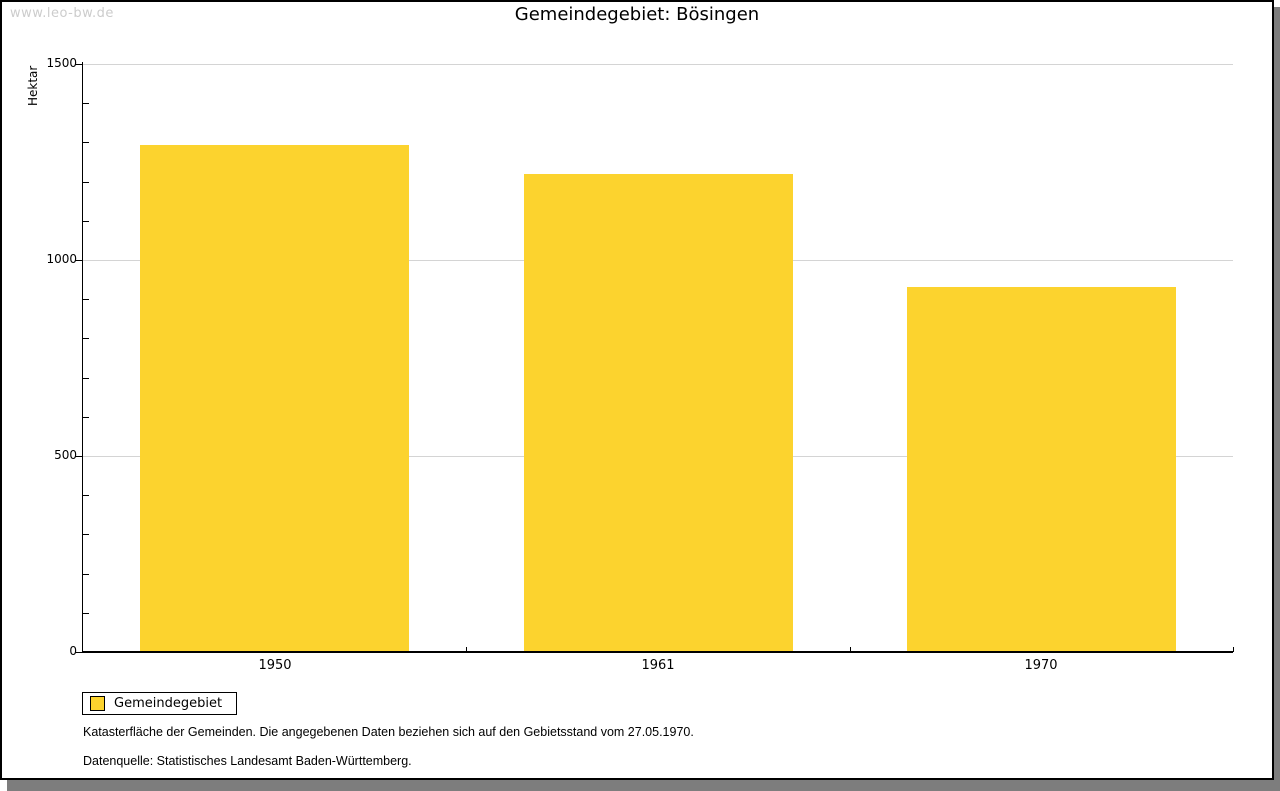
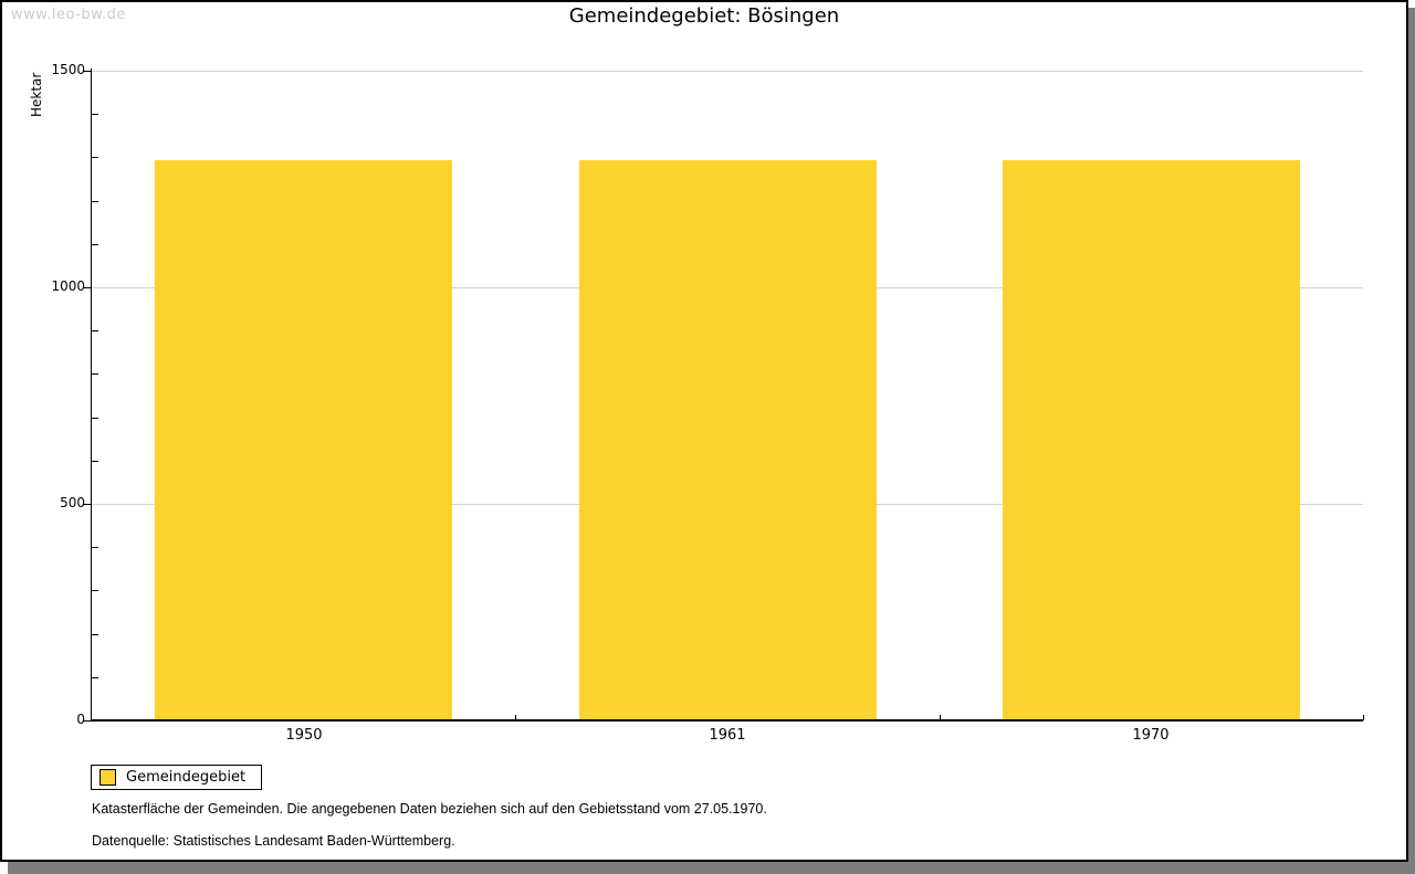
1961: 1220 -> 1290
1970: 930 -> 1290
